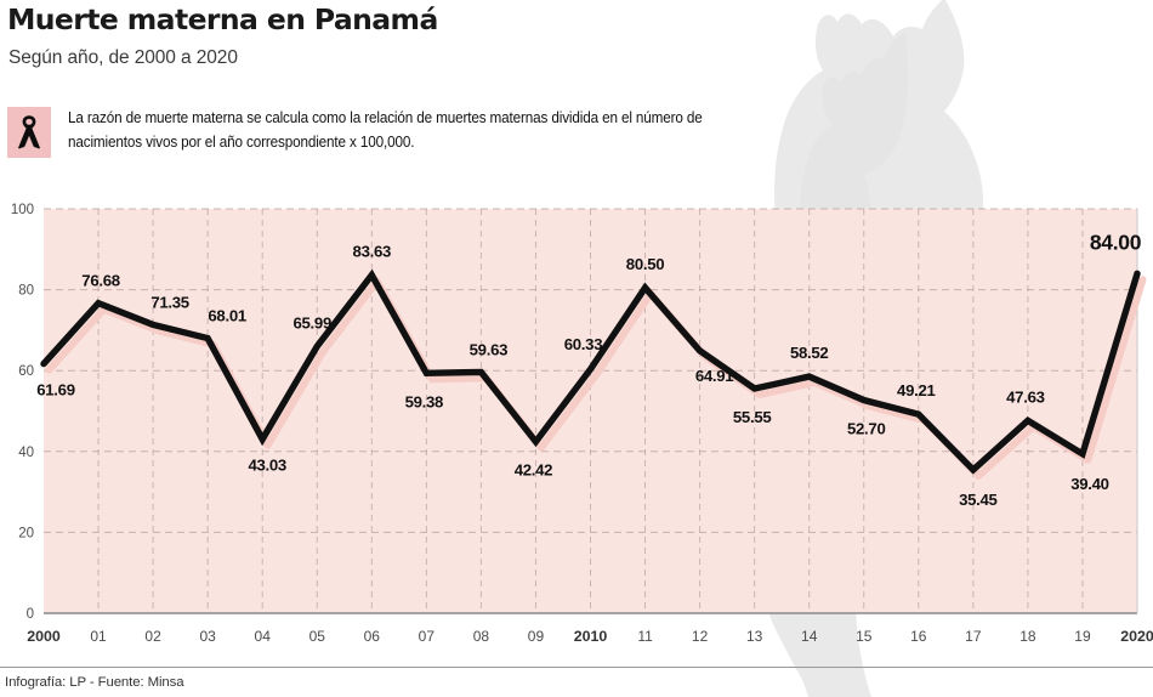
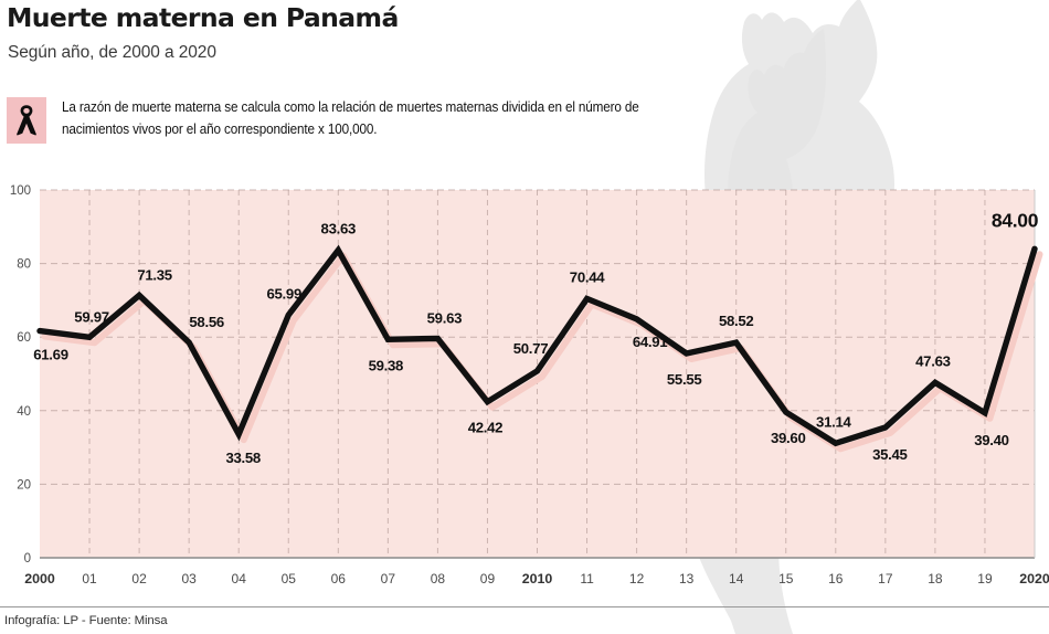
01: 76.68 -> 59.97
03: 68.01 -> 58.56
04: 43.03 -> 33.58
2010: 60.33 -> 50.77
11: 80.50 -> 70.44
15: 52.70 -> 39.60
16: 49.21 -> 31.14
